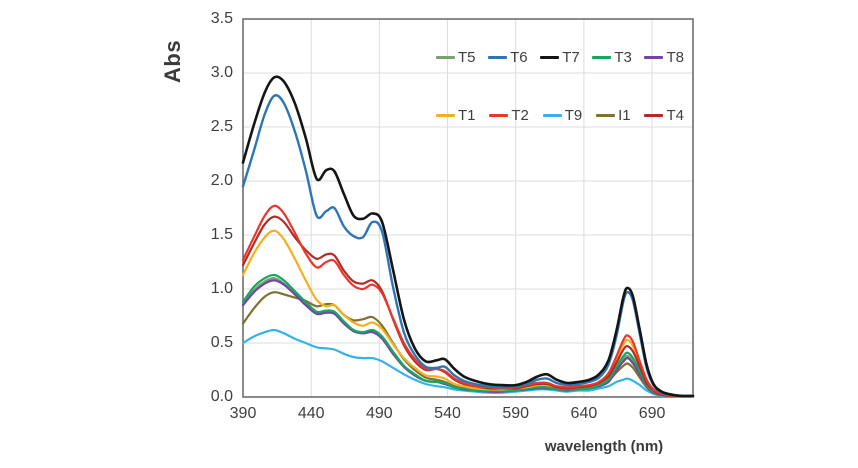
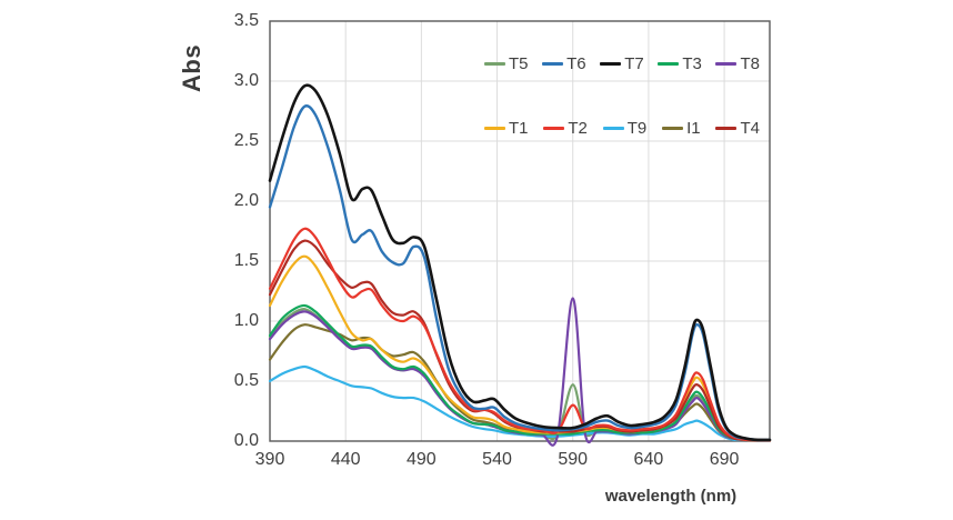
T5/590: 0.06 -> 0.47
T8/590: 0.06 -> 1.19
T2/590: 0.09 -> 0.30
